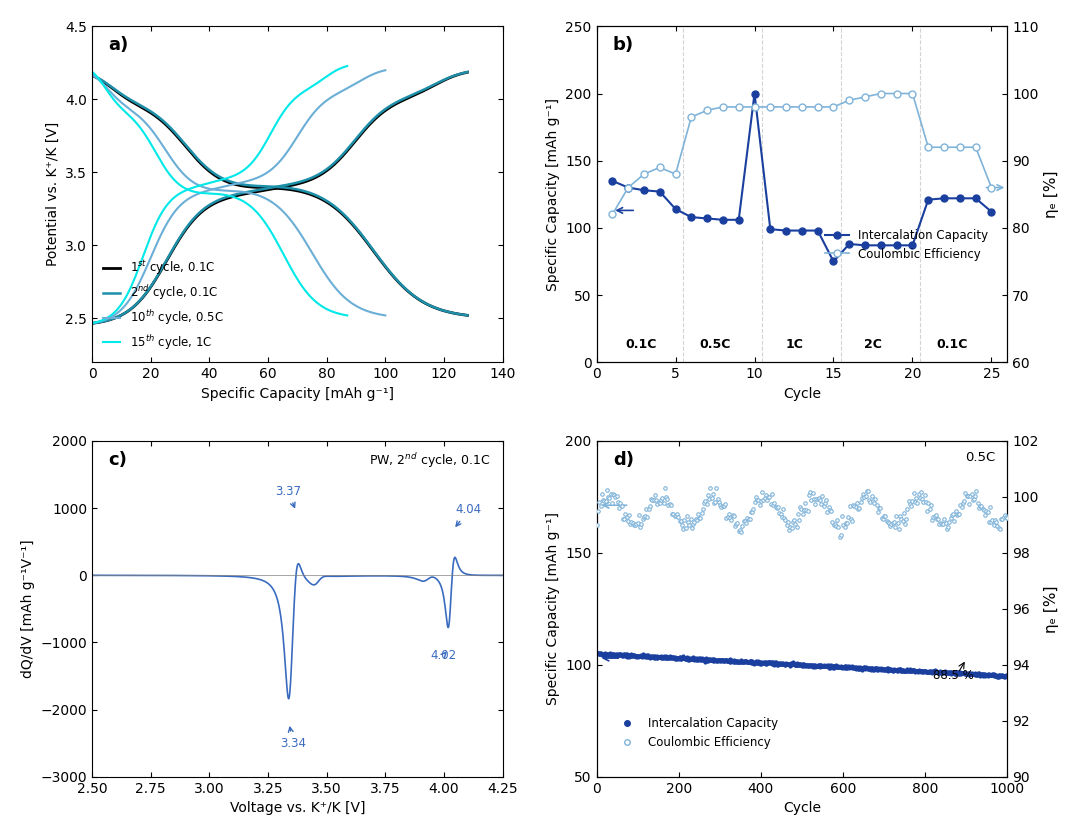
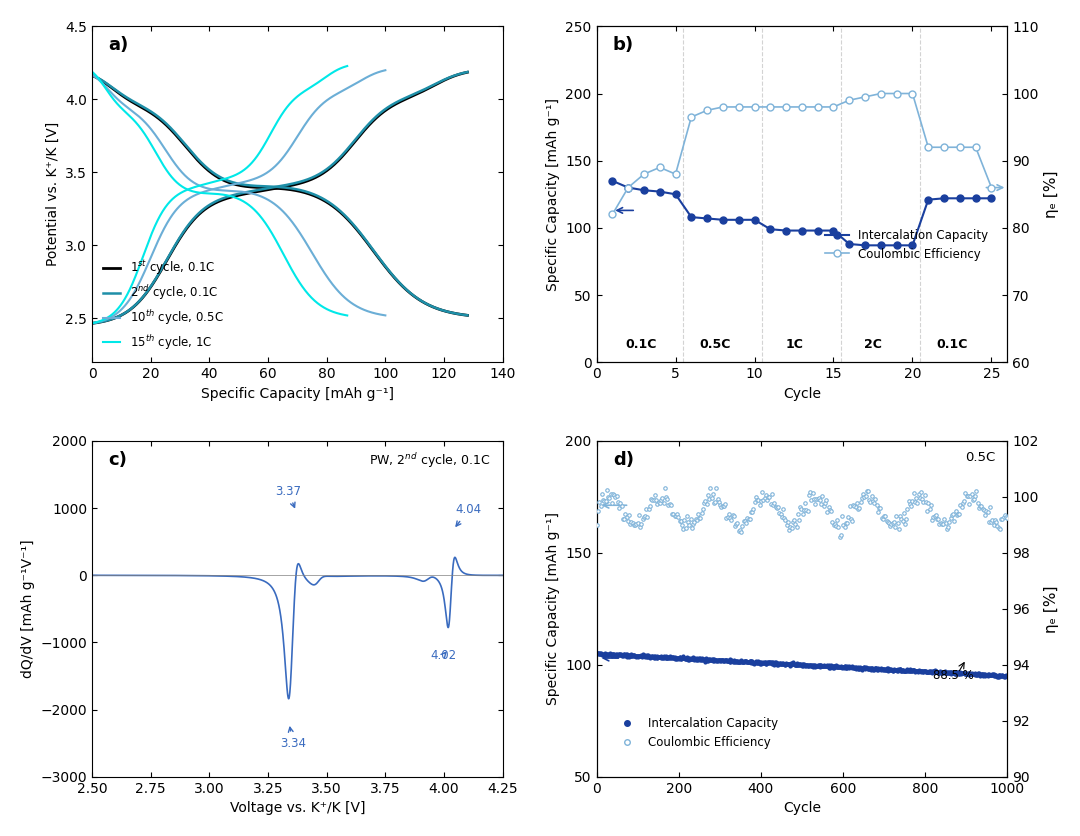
Intercalation Capacity/5: 114 -> 125
Intercalation Capacity/10: 200 -> 106
Intercalation Capacity/15: 75 -> 98
Intercalation Capacity/25: 112 -> 122
